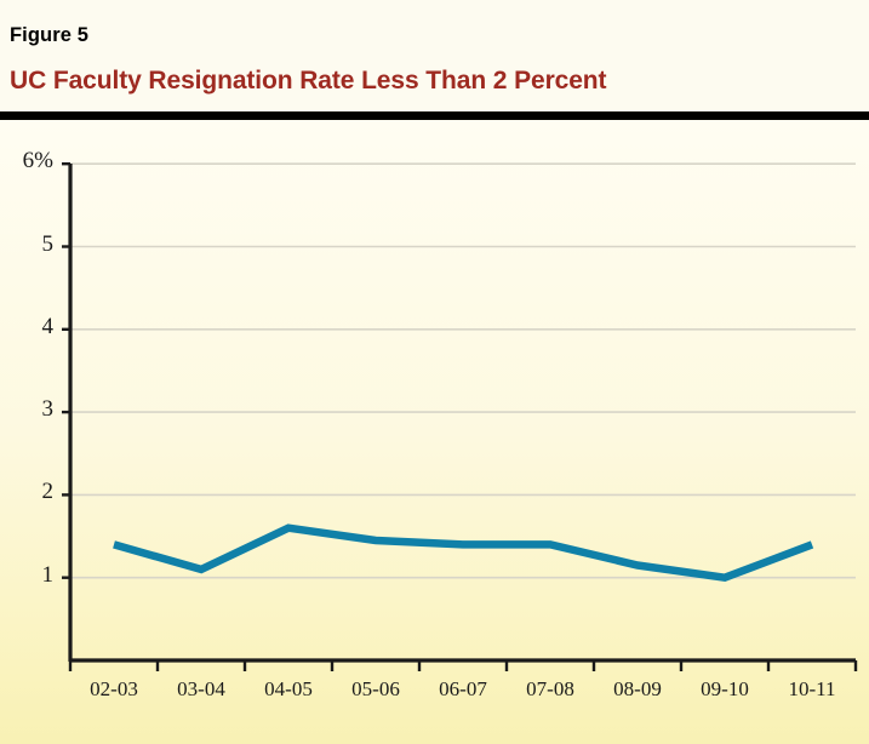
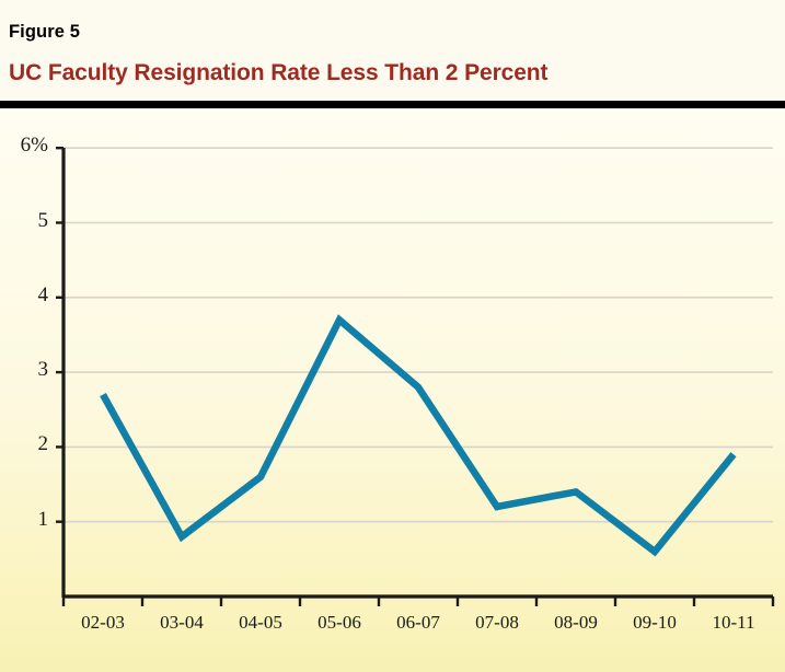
02-03: 1.4% -> 2.7%
03-04: 1.1% -> 0.8%
05-06: 1.4% -> 3.7%
06-07: 1.4% -> 2.8%
07-08: 1.4% -> 1.2%
08-09: 1.1% -> 1.4%
09-10: 1.0% -> 0.6%
10-11: 1.4% -> 1.9%
